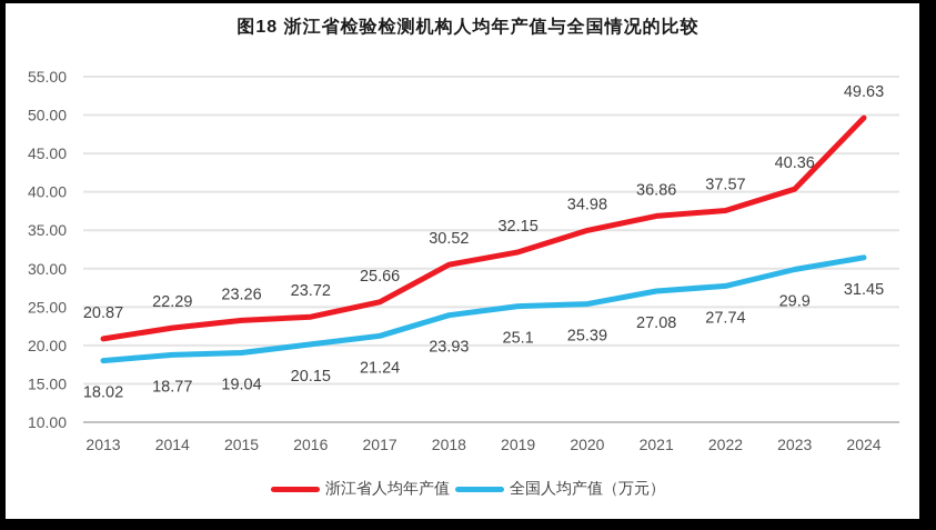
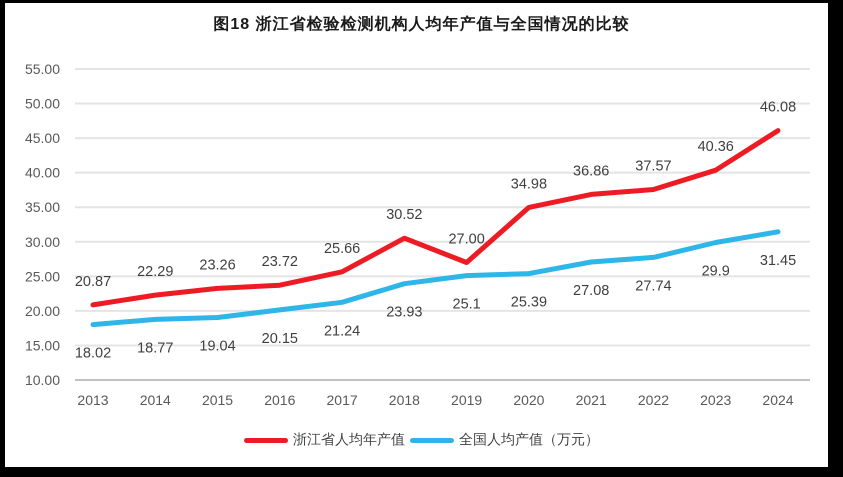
浙江省人均年产值/2019: 32.15 -> 27.00
浙江省人均年产值/2024: 49.63 -> 46.08
